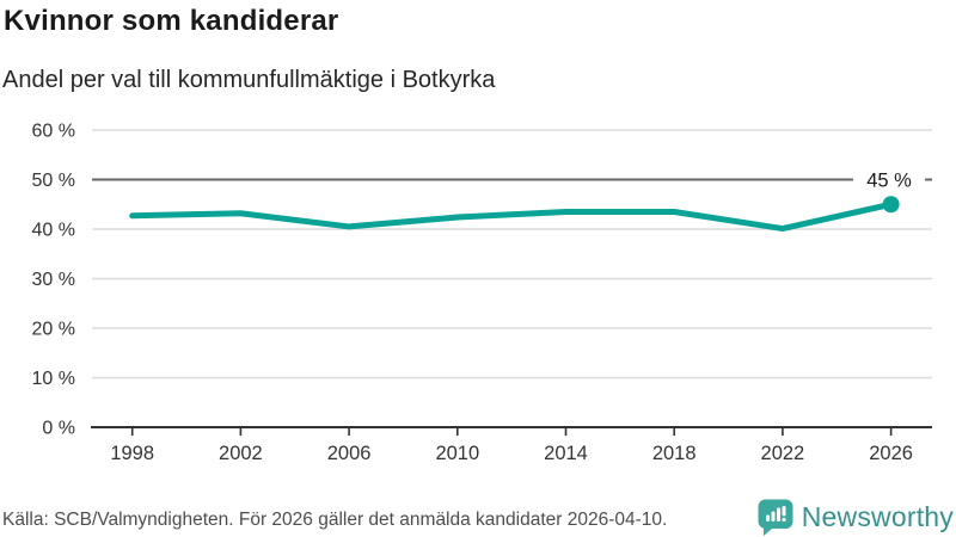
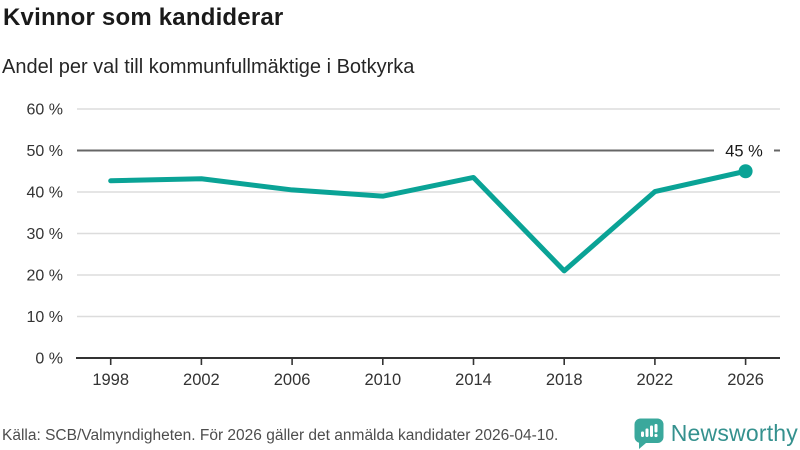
2010: 42% -> 39%
2018: 44% -> 21%
